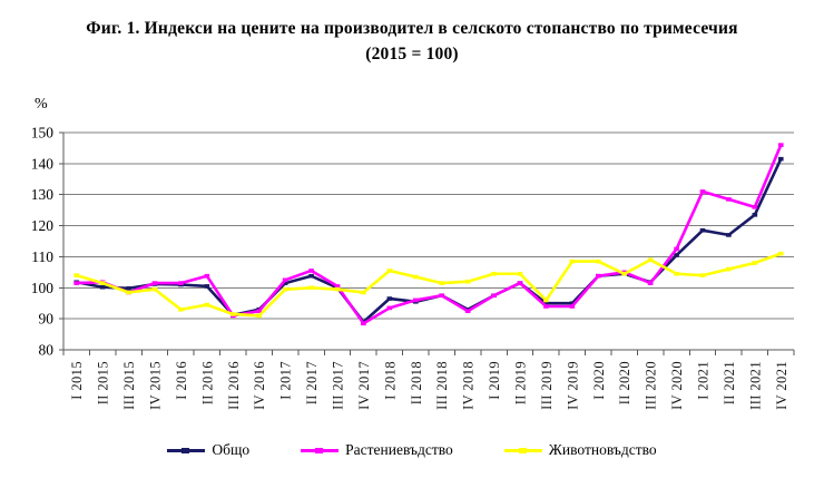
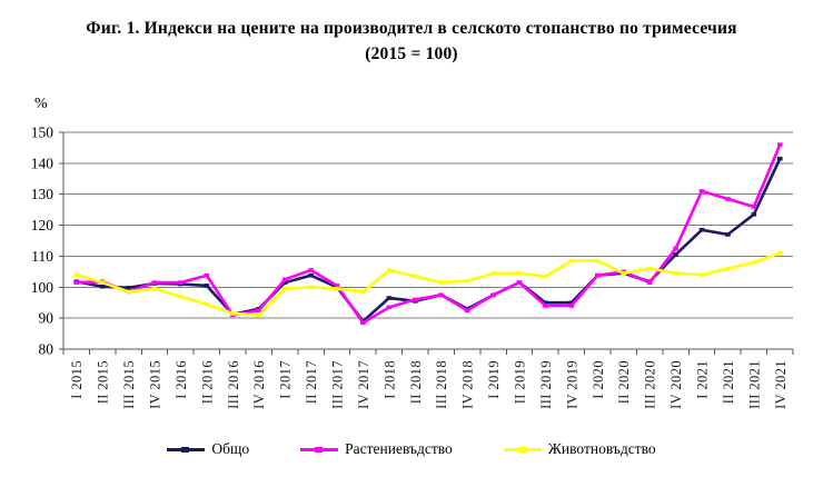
Животновъдство/I 2016: 93 -> 97
Животновъдство/III 2019: 96 -> 104
Животновъдство/III 2020: 109 -> 106
